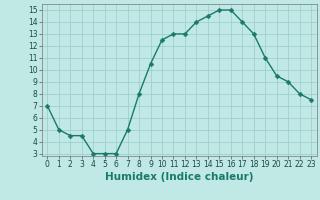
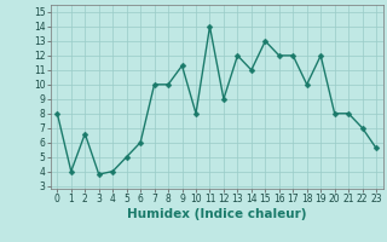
0: 7.0 -> 8.0
1: 5.0 -> 4.0
2: 4.5 -> 6.6
3: 4.5 -> 3.8
4: 3.0 -> 4.0
5: 3.0 -> 5.0
6: 3.0 -> 6.0
7: 5.0 -> 10.0
8: 8.0 -> 10.0
9: 10.5 -> 11.3
10: 12.5 -> 8.0
11: 13.0 -> 14.0
12: 13.0 -> 9.0
13: 14.0 -> 12.0
14: 14.5 -> 11.0
15: 15.0 -> 13.0
16: 15.0 -> 12.0
17: 14.0 -> 12.0
18: 13.0 -> 10.0
19: 11.0 -> 12.0
20: 9.5 -> 8.0
21: 9.0 -> 8.0
22: 8.0 -> 7.0
23: 7.5 -> 5.6
